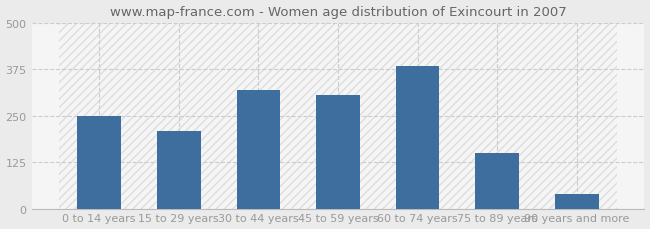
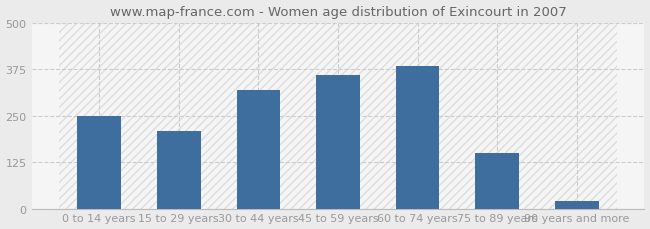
45 to 59 years: 305 -> 360
90 years and more: 40 -> 20
